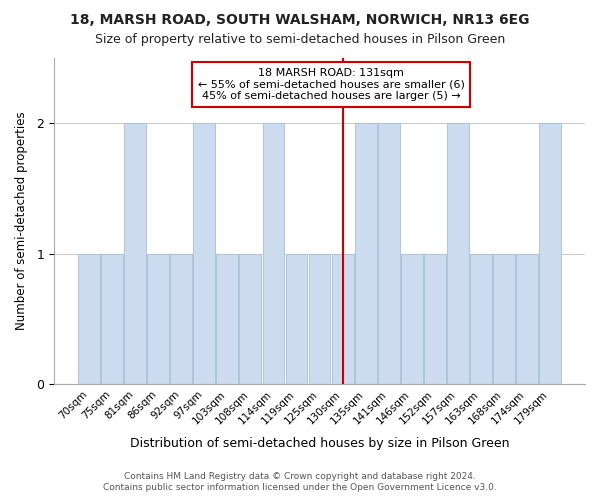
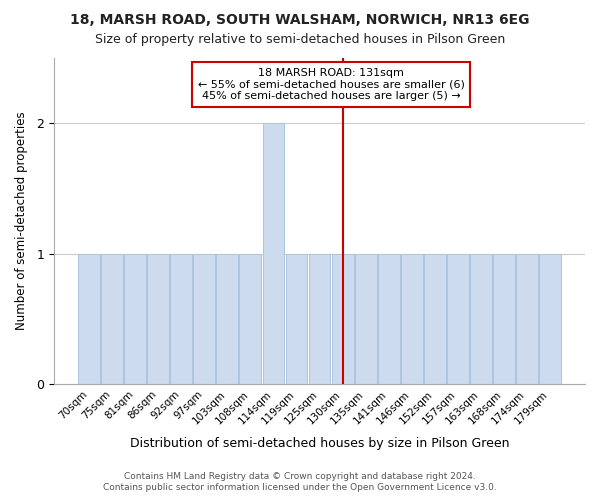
81sqm: 2 -> 1
97sqm: 2 -> 1
135sqm: 2 -> 1
141sqm: 2 -> 1
157sqm: 2 -> 1
179sqm: 2 -> 1
